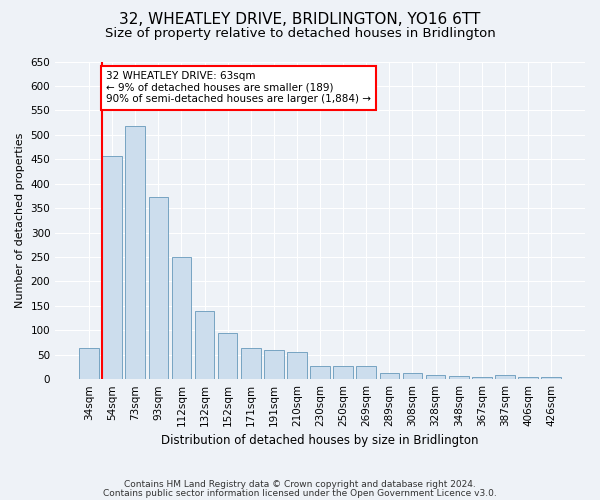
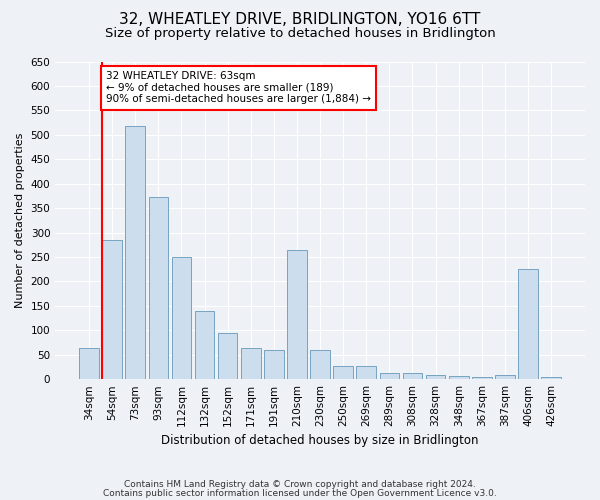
54sqm: 457 -> 285
210sqm: 56 -> 265
230sqm: 27 -> 60
406sqm: 5 -> 225
